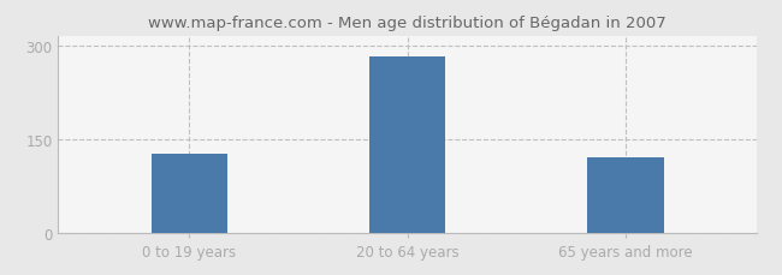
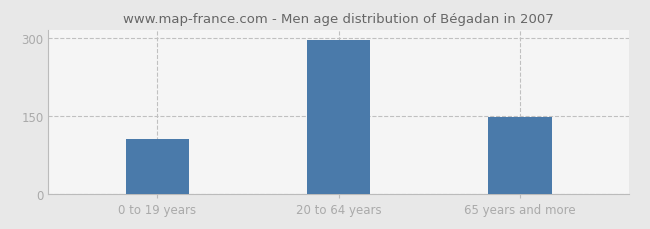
0 to 19 years: 127 -> 106
20 to 64 years: 283 -> 296
65 years and more: 121 -> 148
